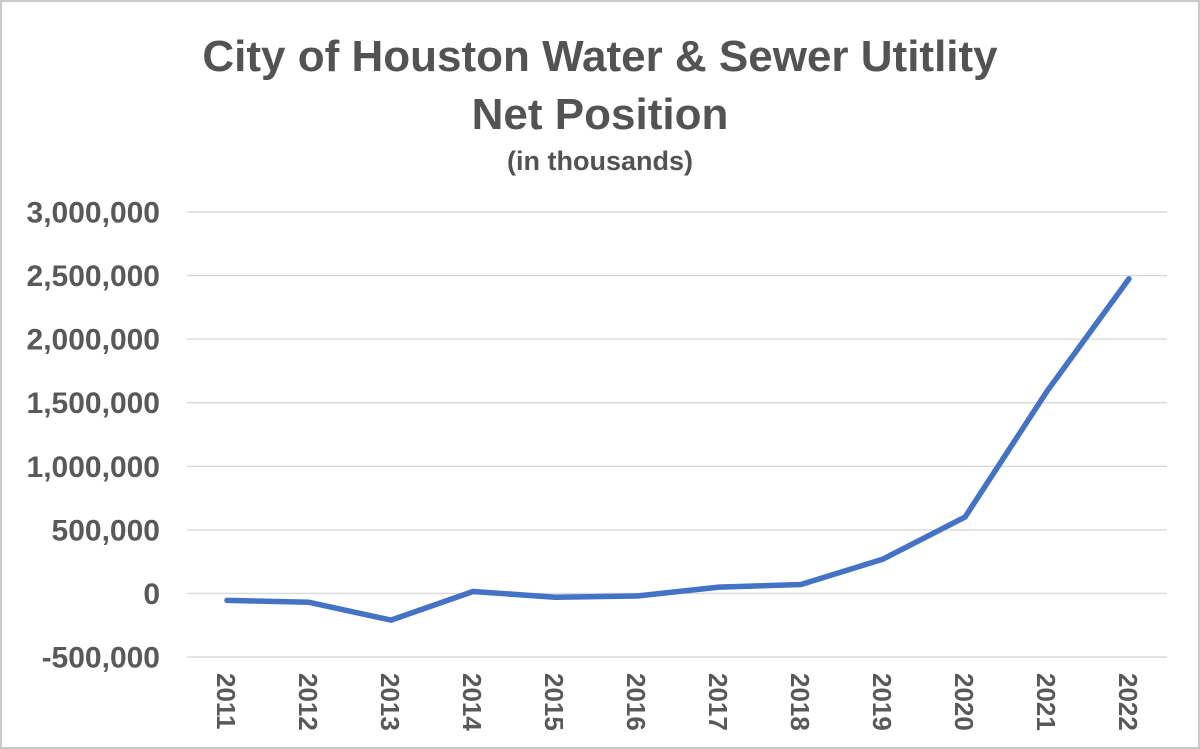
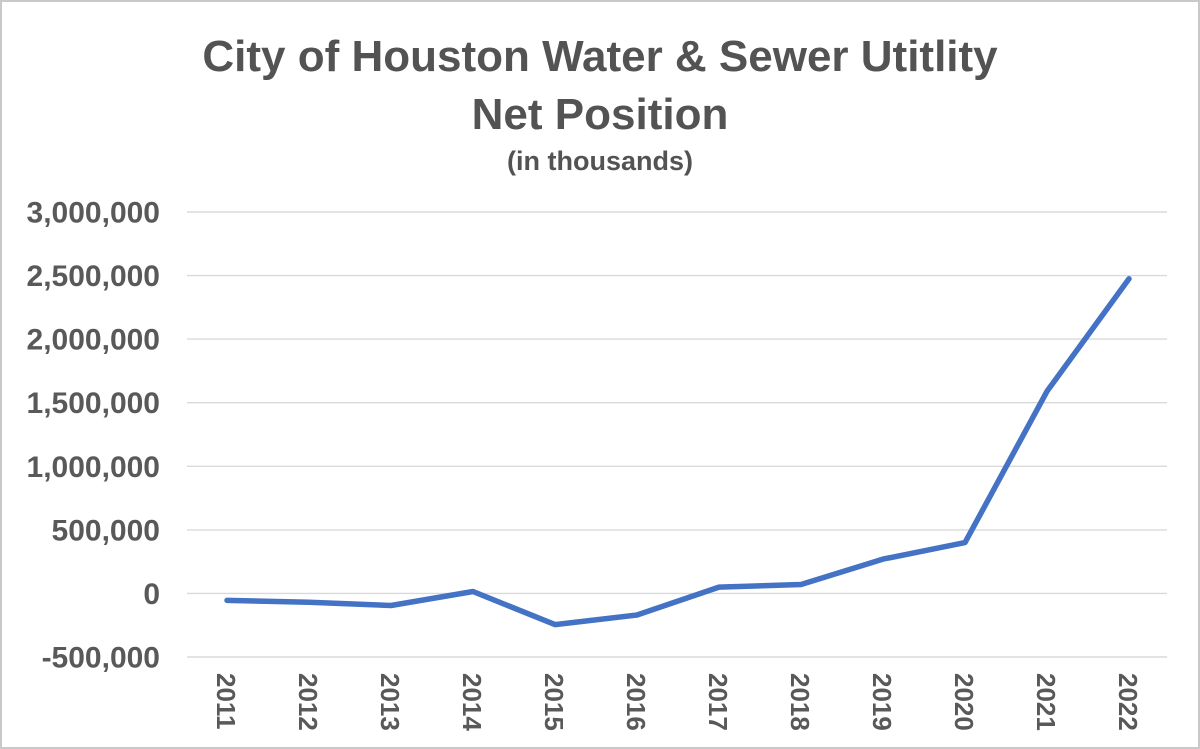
2013: -210000 -> -100000
2015: -30000 -> -240000
2016: -20000 -> -170000
2020: 600000 -> 400000
